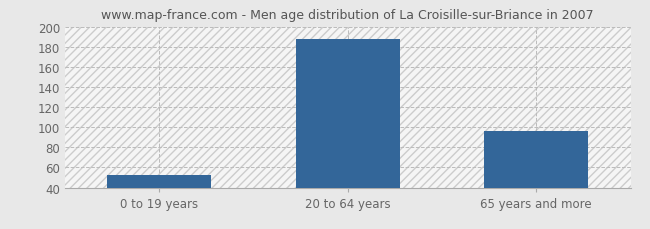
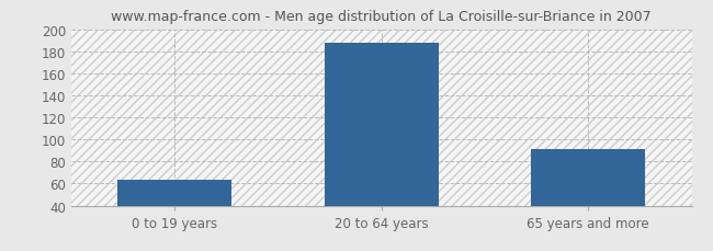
0 to 19 years: 53 -> 63
65 years and more: 96 -> 91
